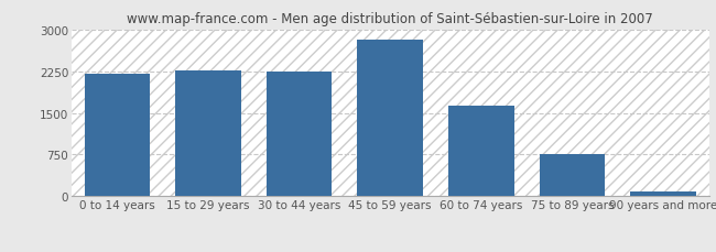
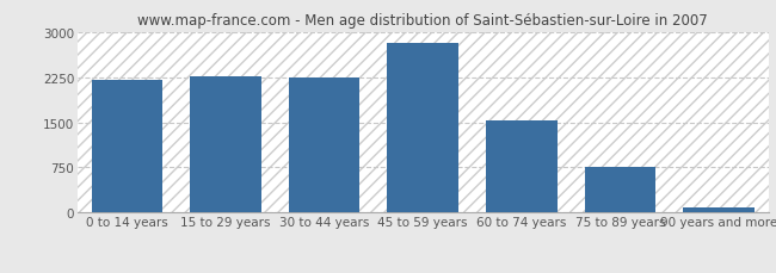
60 to 74 years: 1620 -> 1520
